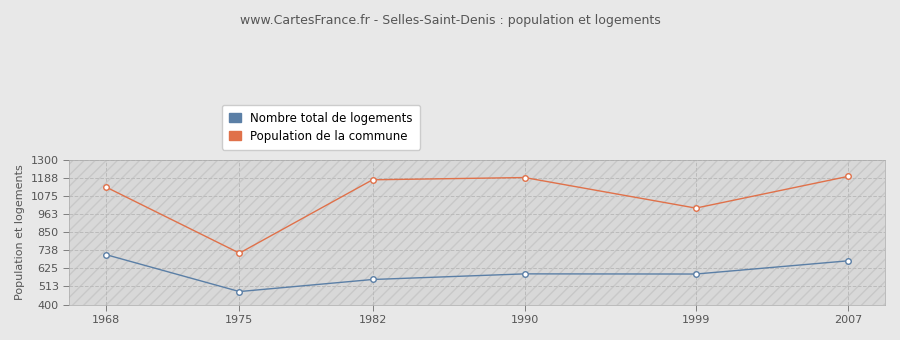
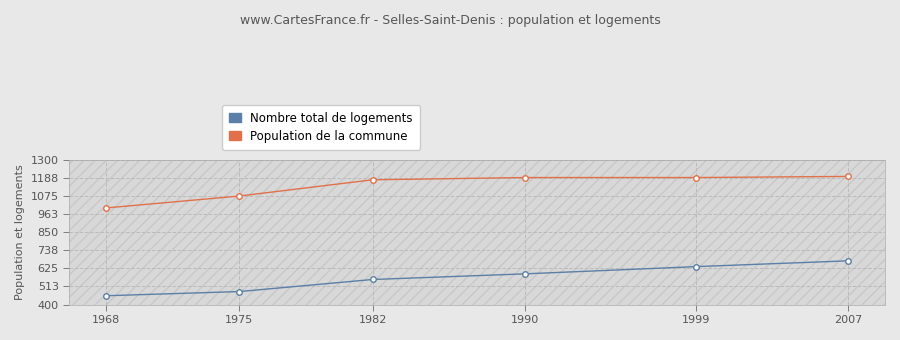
Nombre total de logements/1968: 710 -> 460
Population de la commune/1968: 1130 -> 1000
Population de la commune/1975: 720 -> 1080
Nombre total de logements/1999: 590 -> 640
Population de la commune/1999: 1000 -> 1190
